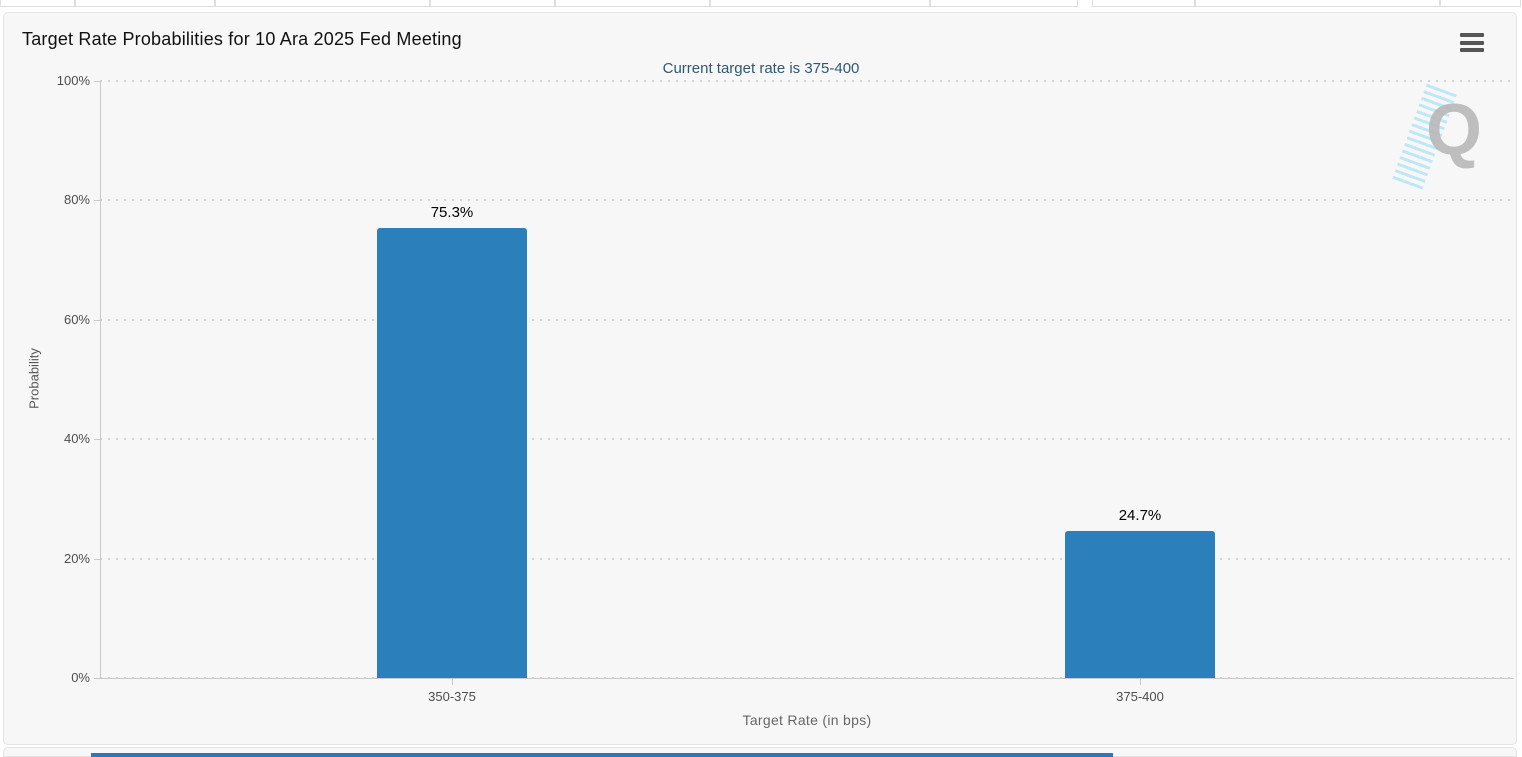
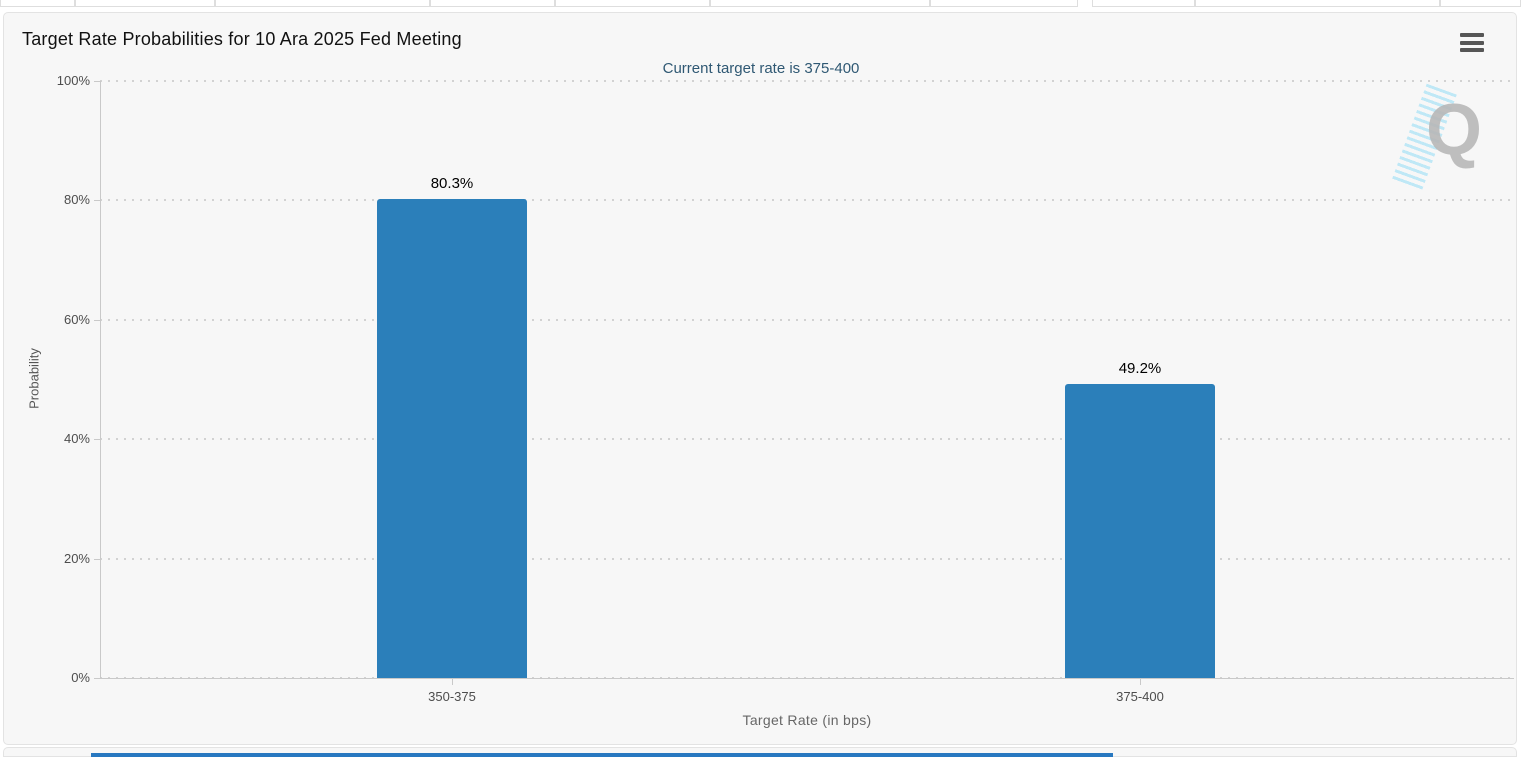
350-375: 75.3% -> 80.3%
375-400: 24.7% -> 49.2%
